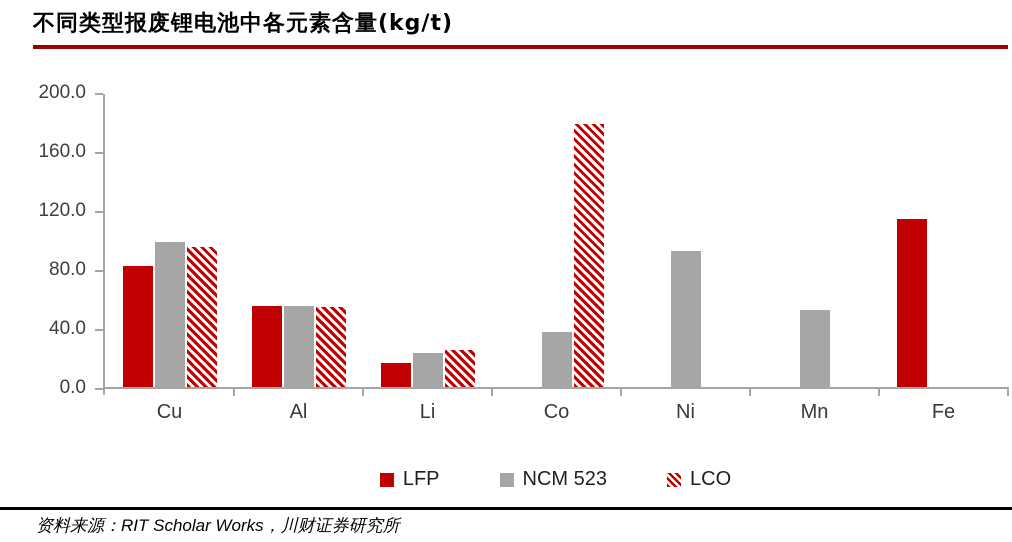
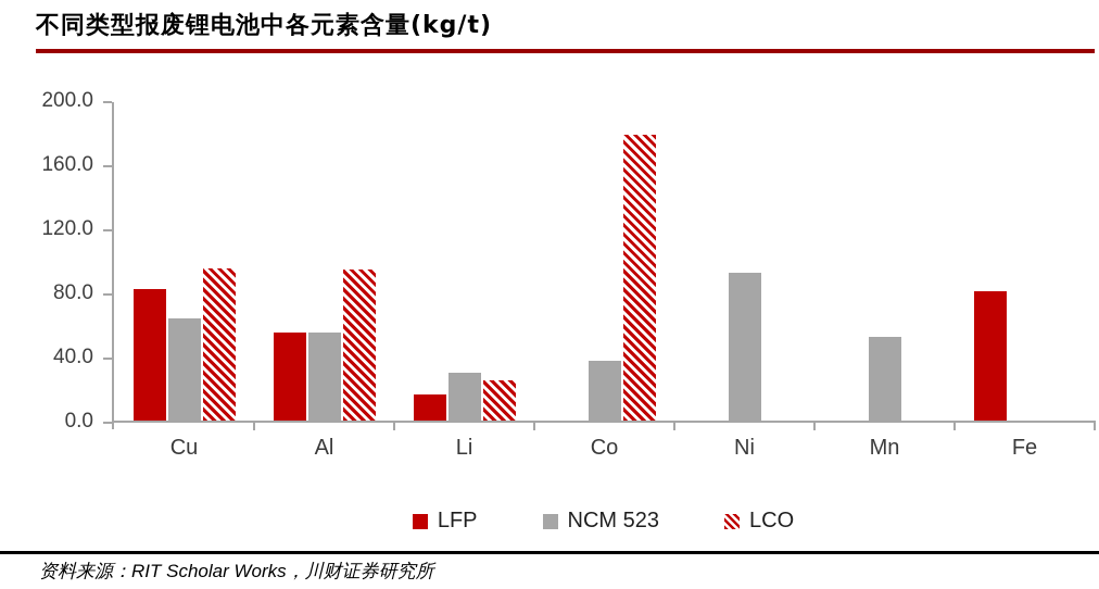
NCM 523/Cu: 98 -> 64
LCO/Al: 54 -> 94
NCM 523/Li: 23 -> 30
LFP/Fe: 114 -> 81
